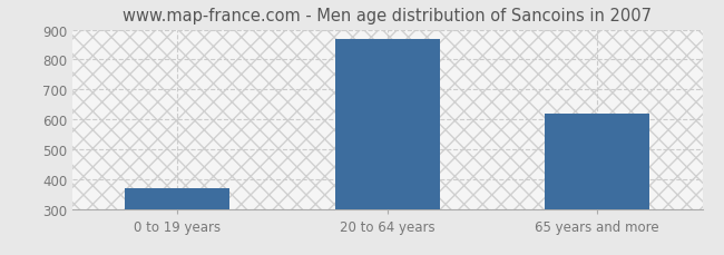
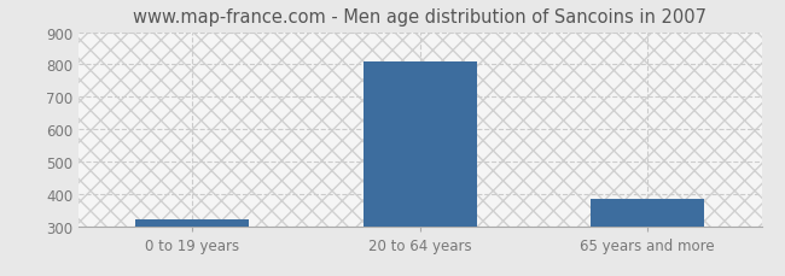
0 to 19 years: 370 -> 320
20 to 64 years: 870 -> 810
65 years and more: 620 -> 385
